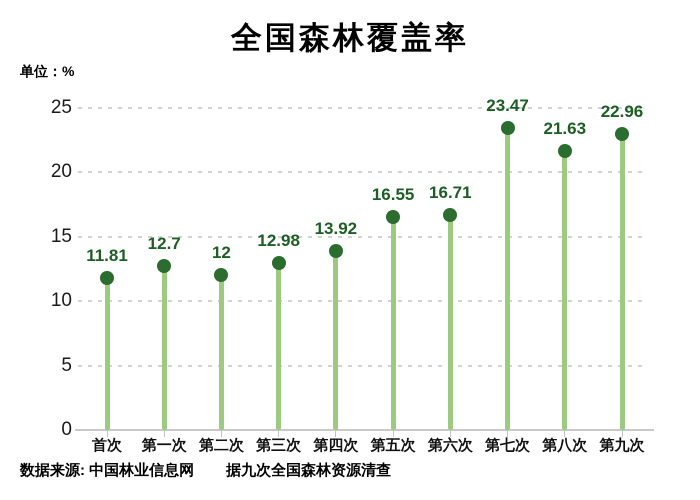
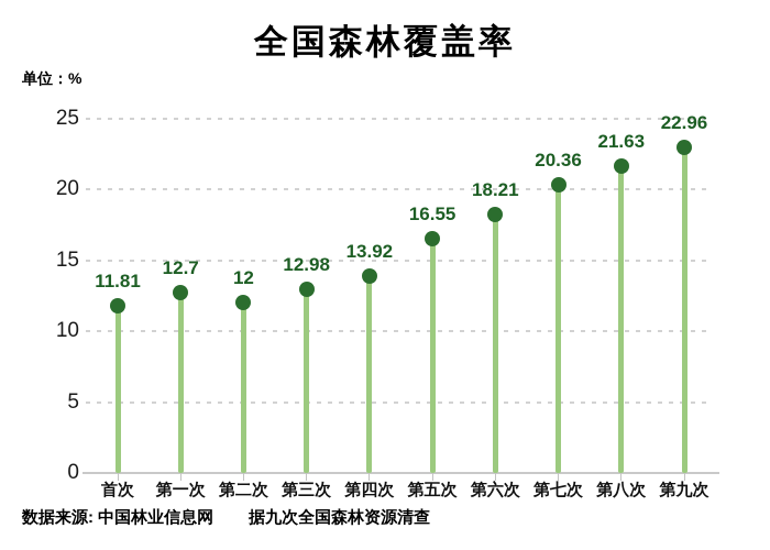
第六次: 16.71 -> 18.21
第七次: 23.47 -> 20.36
